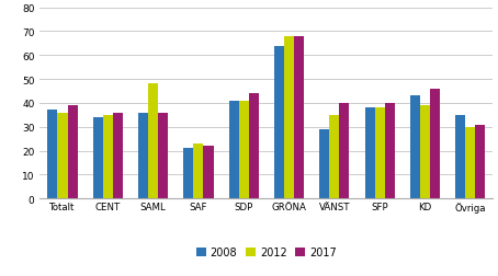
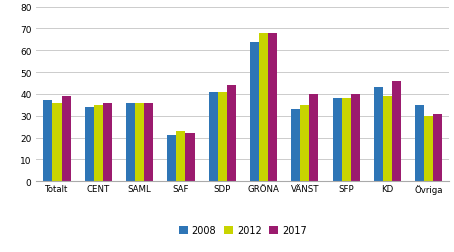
2012/SAML: 48 -> 36
2008/VÄNST: 29 -> 33
